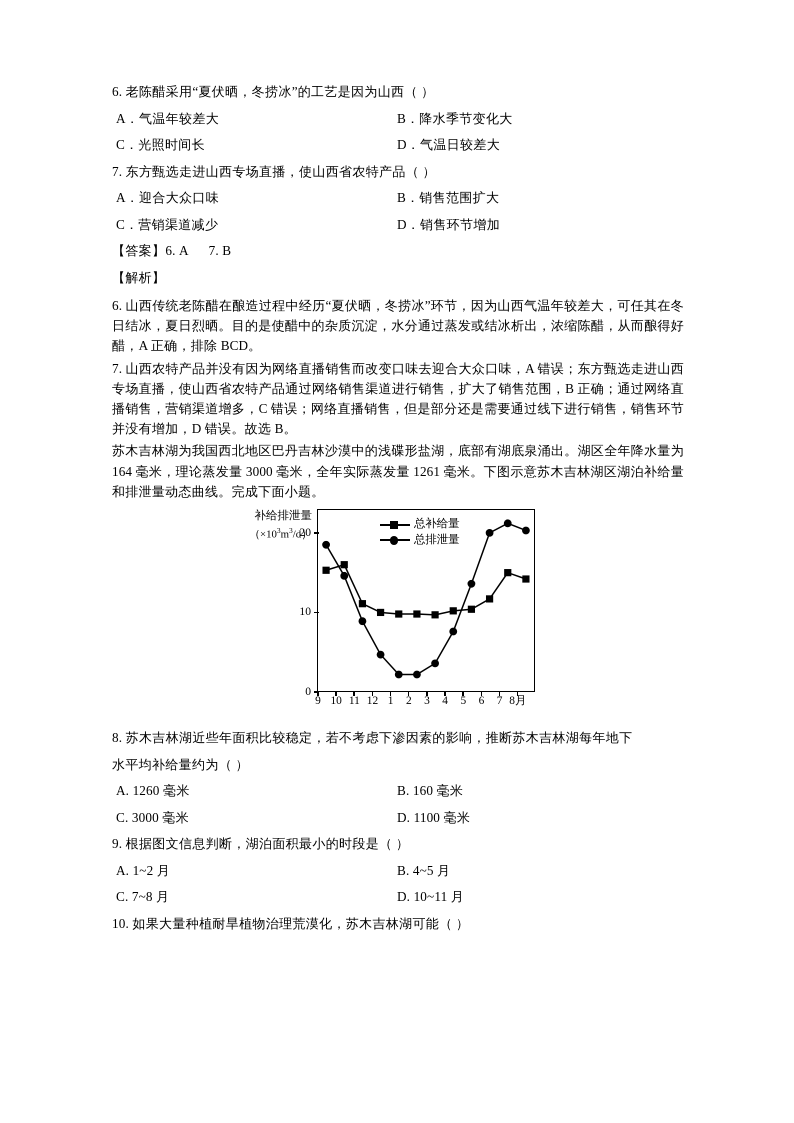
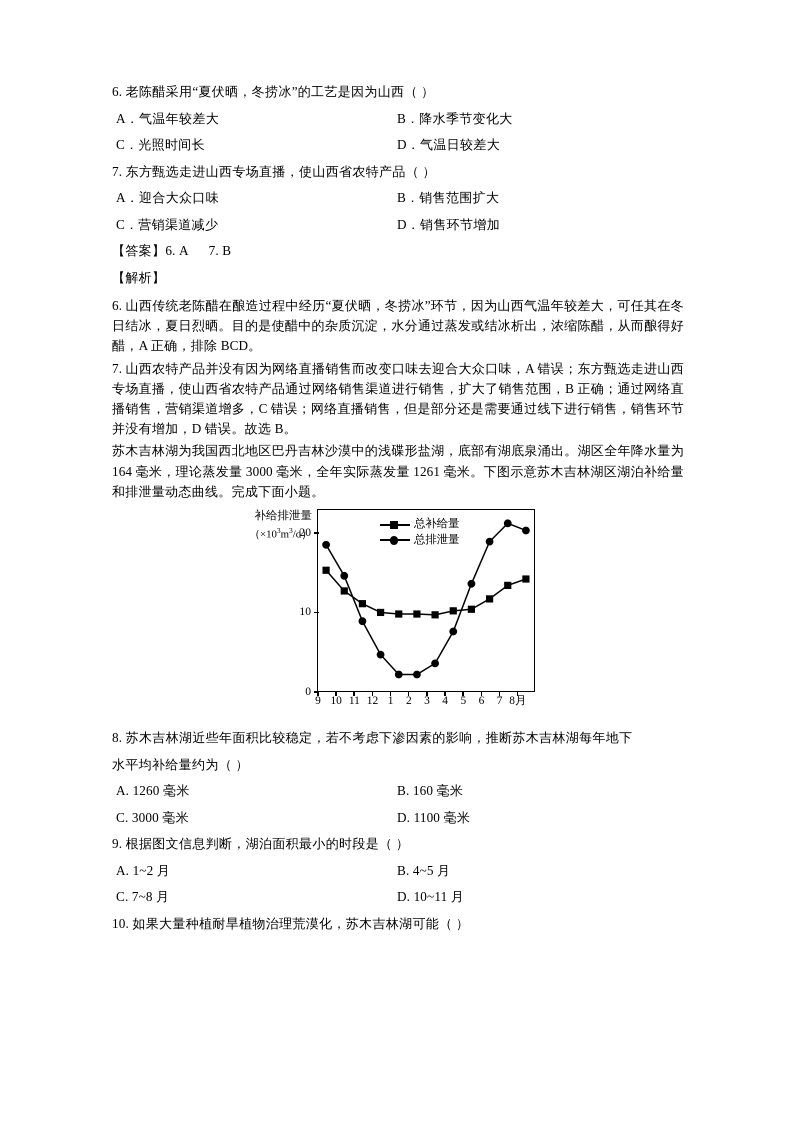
总补给量/10: 16 -> 13
总排泄量/6: 20 -> 19
总补给量/7: 15 -> 13
